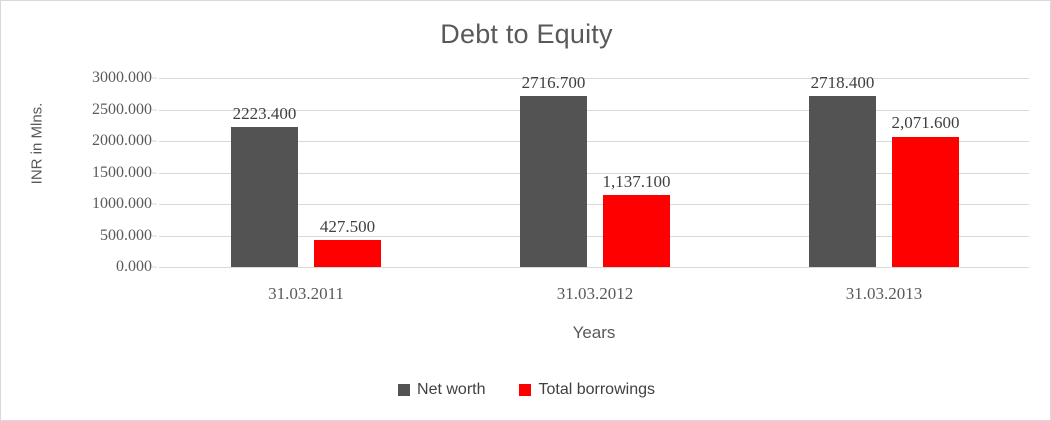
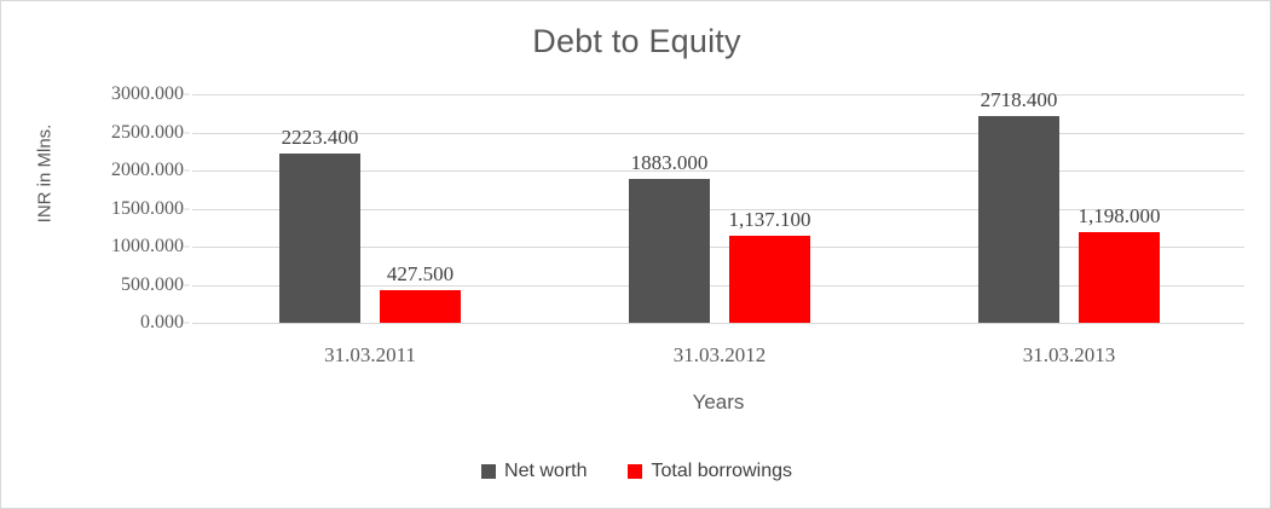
Net worth/31.03.2012: 2716.700 -> 1883.000
Total borrowings/31.03.2013: 2,071.600 -> 1,198.000
